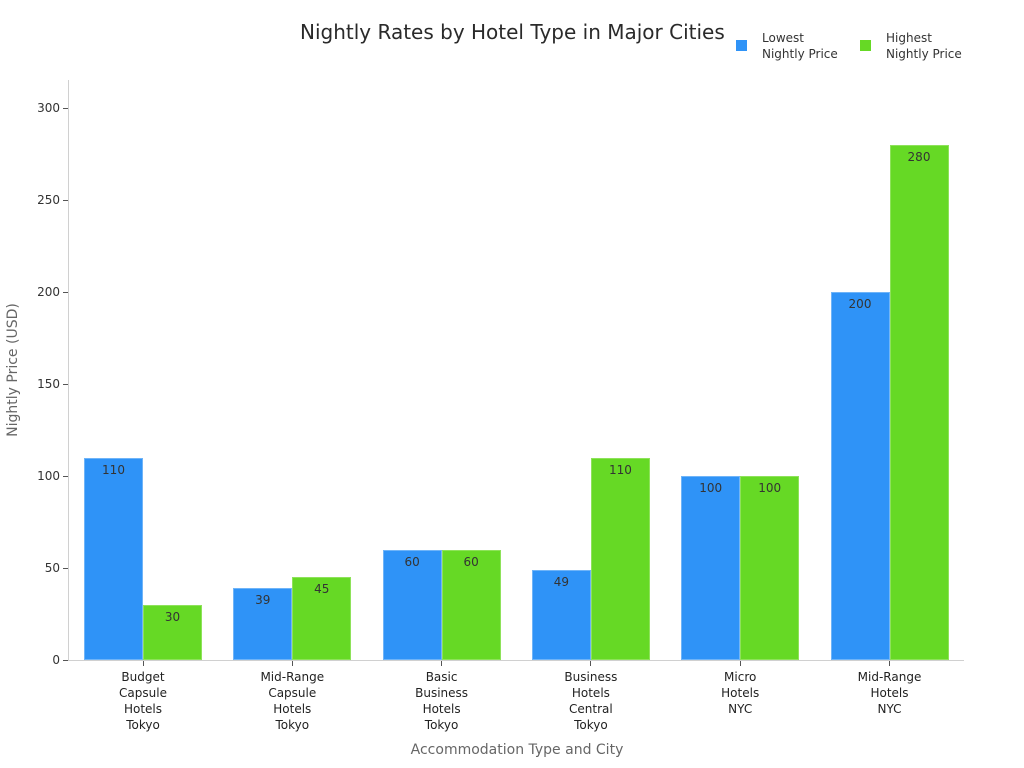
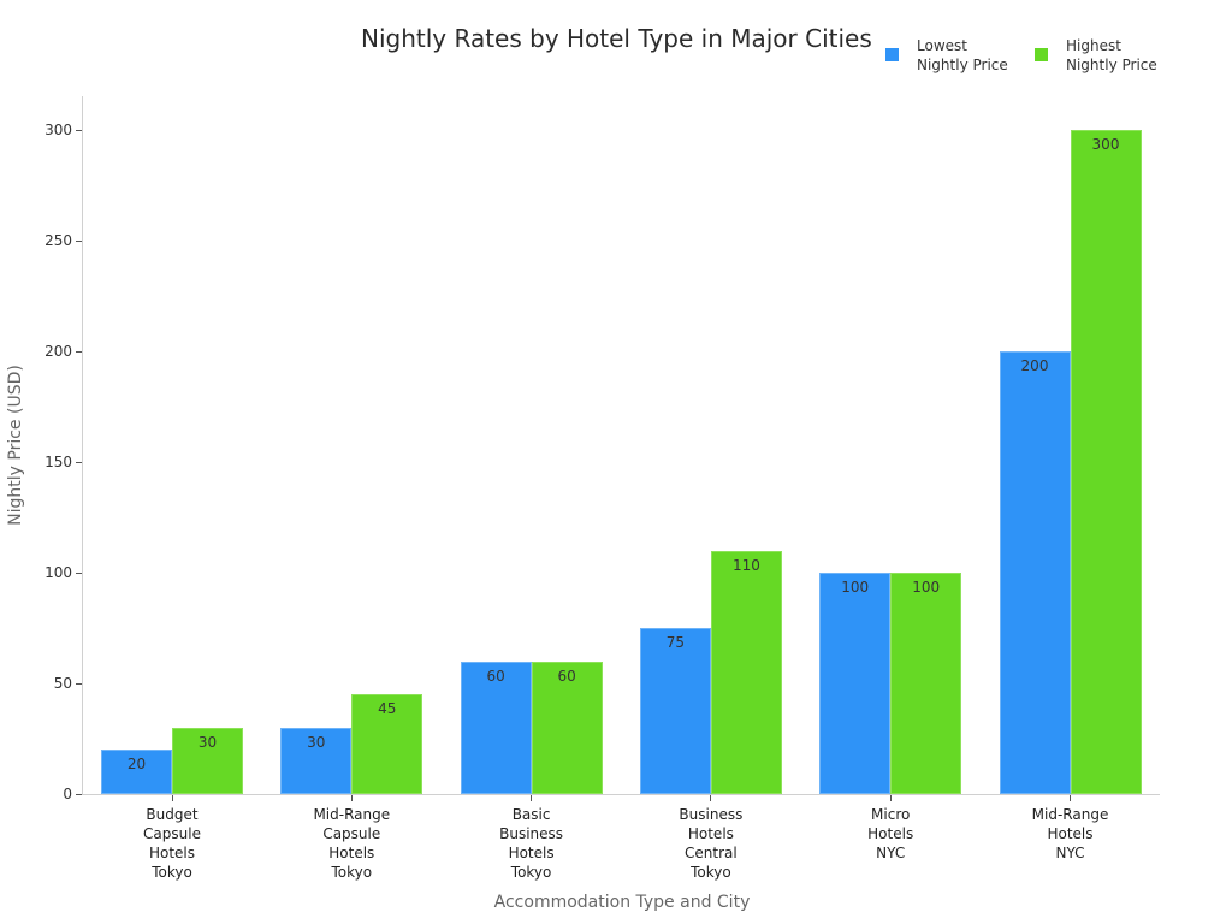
Lowest Nightly Price/Budget Capsule Hotels Tokyo: 110 -> 20
Lowest Nightly Price/Mid-Range Capsule Hotels Tokyo: 39 -> 30
Lowest Nightly Price/Business Hotels Central Tokyo: 49 -> 75
Highest Nightly Price/Mid-Range Hotels NYC: 280 -> 300
